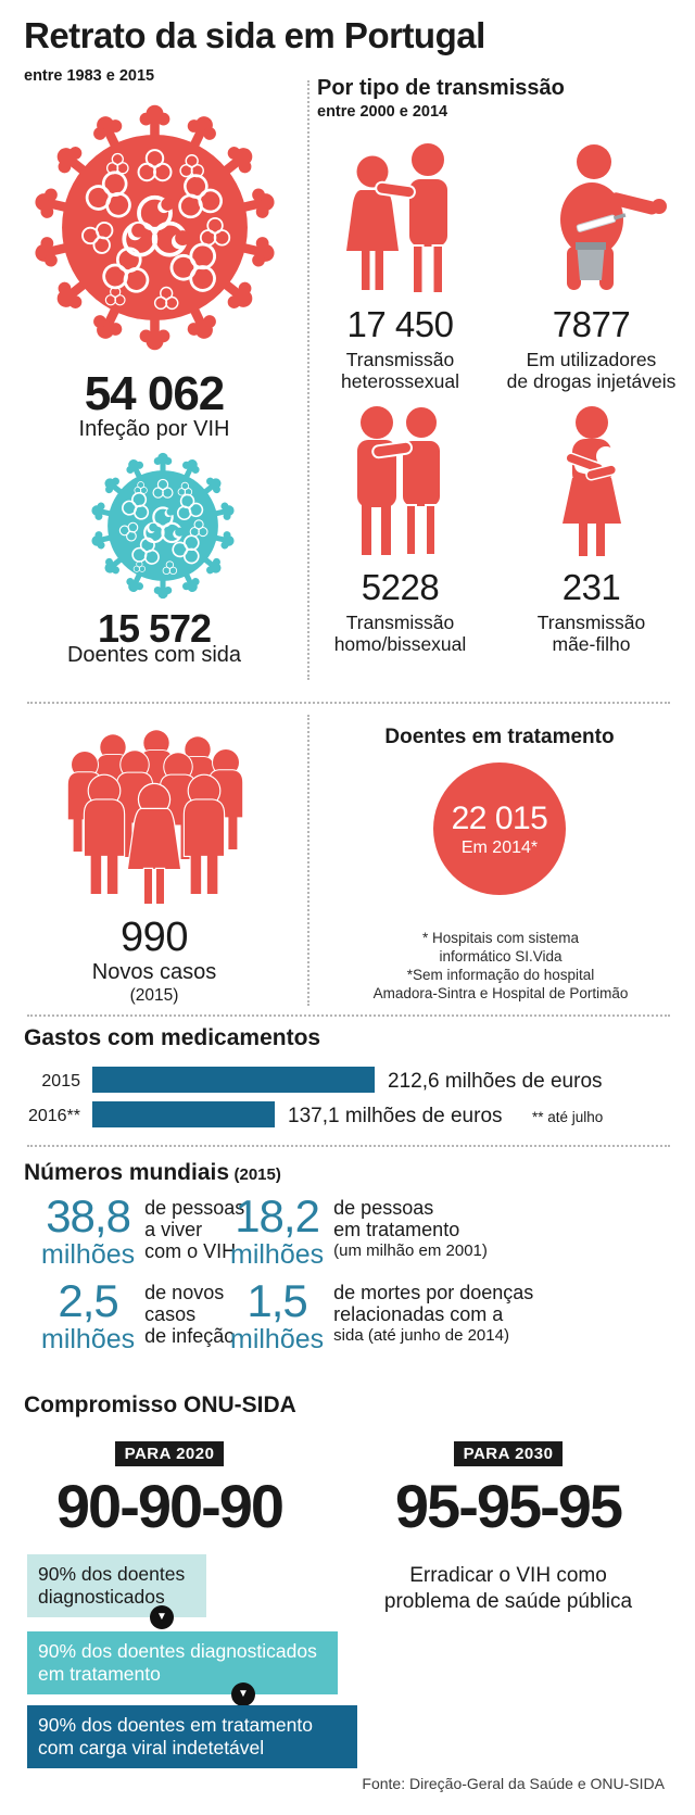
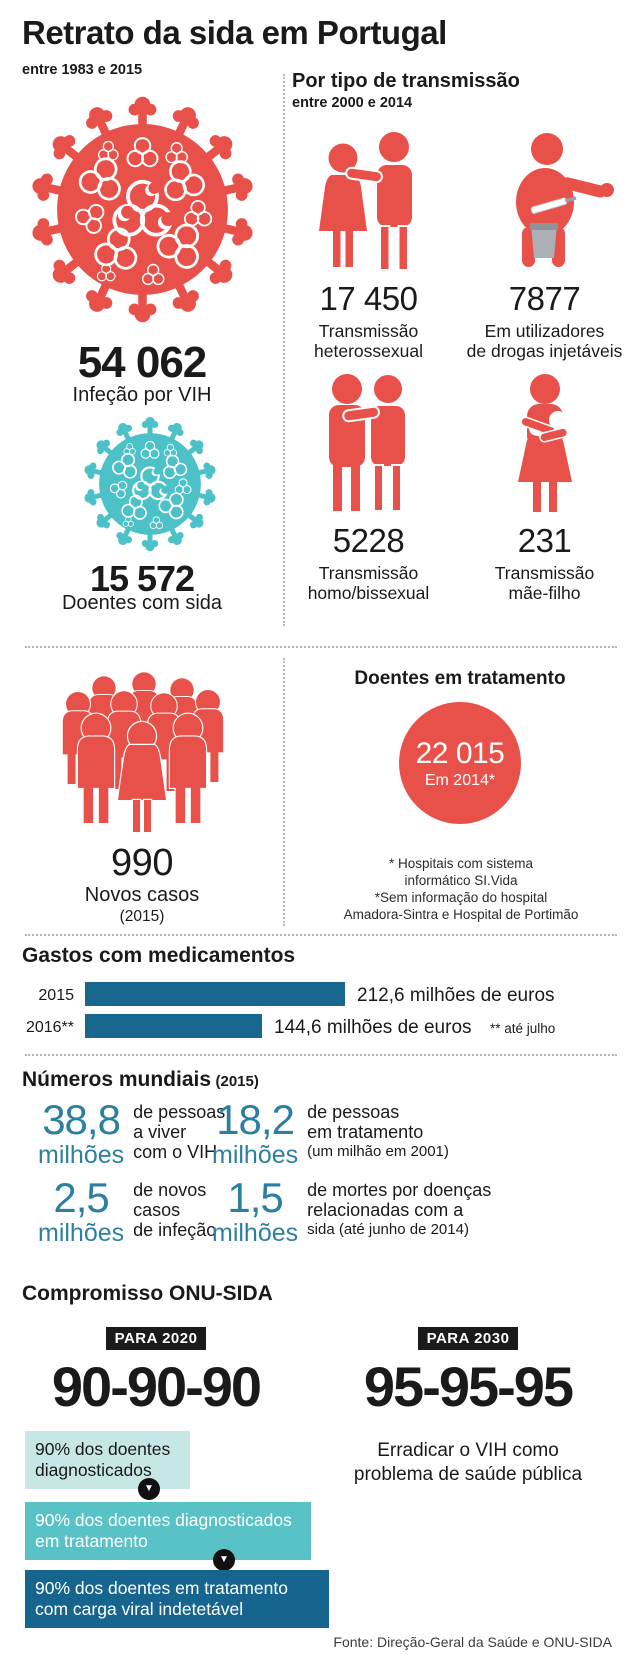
2016**: 137,1 -> 144,6
